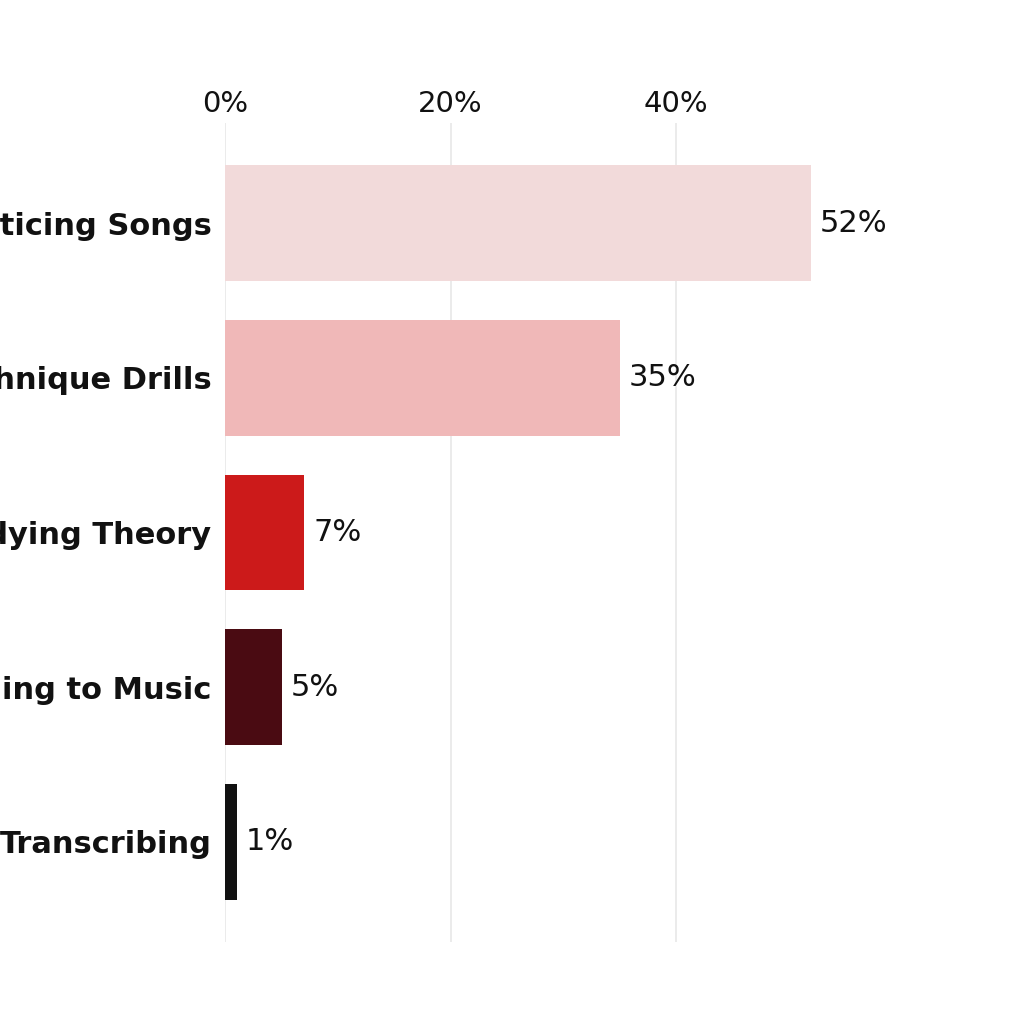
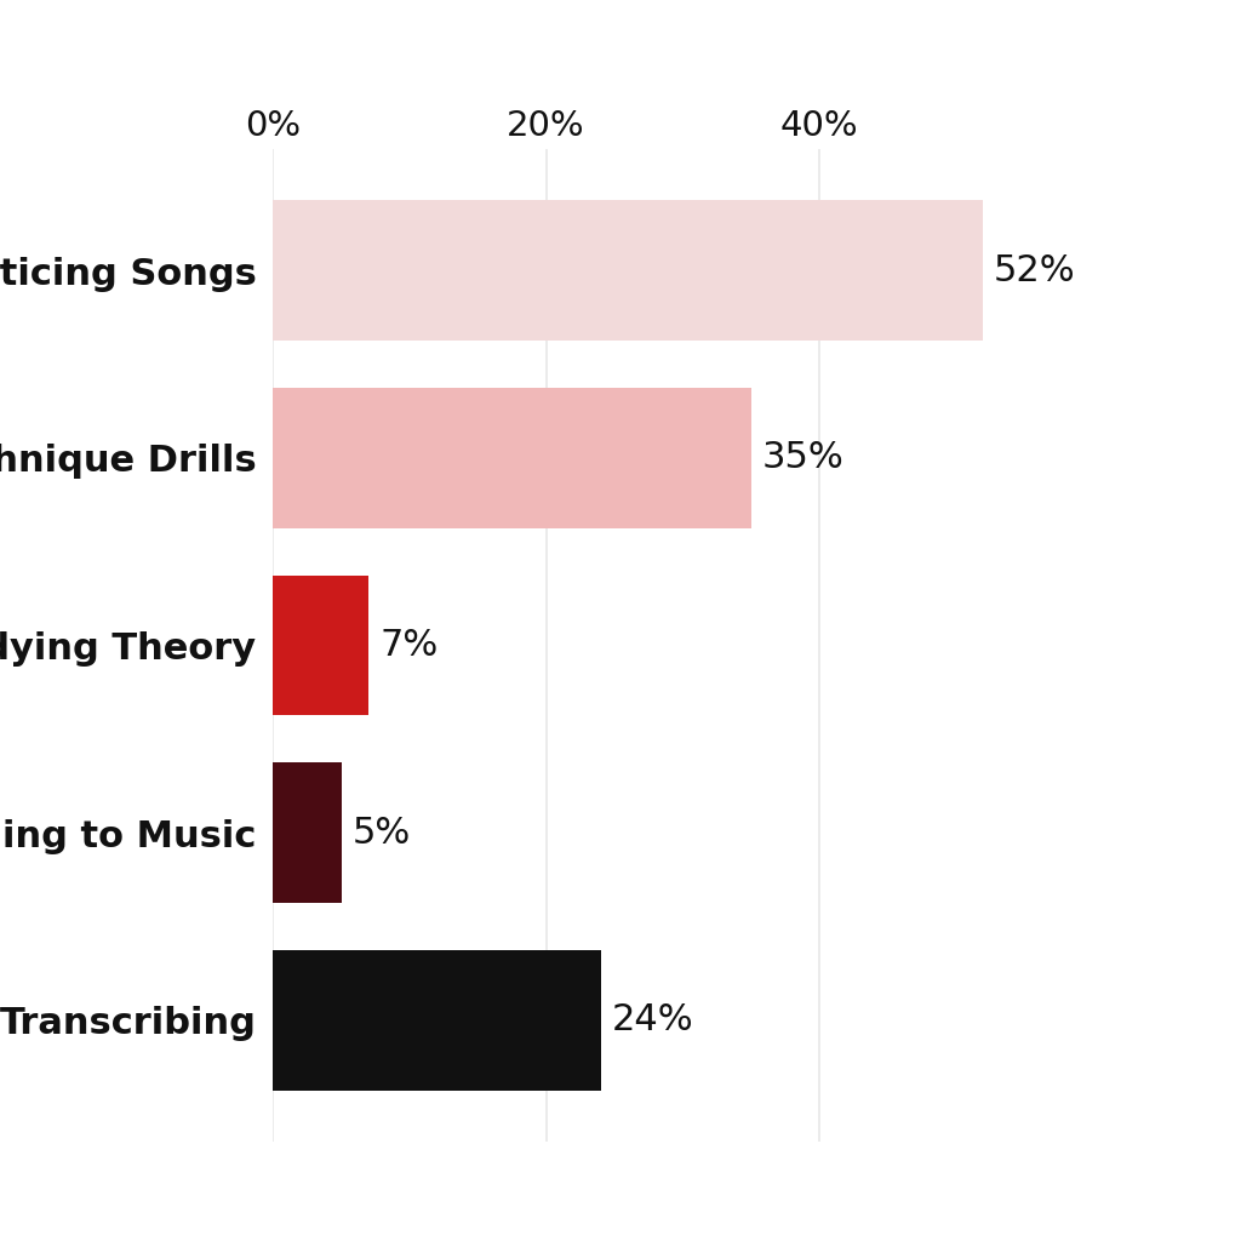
Transcribing: 1% -> 24%
